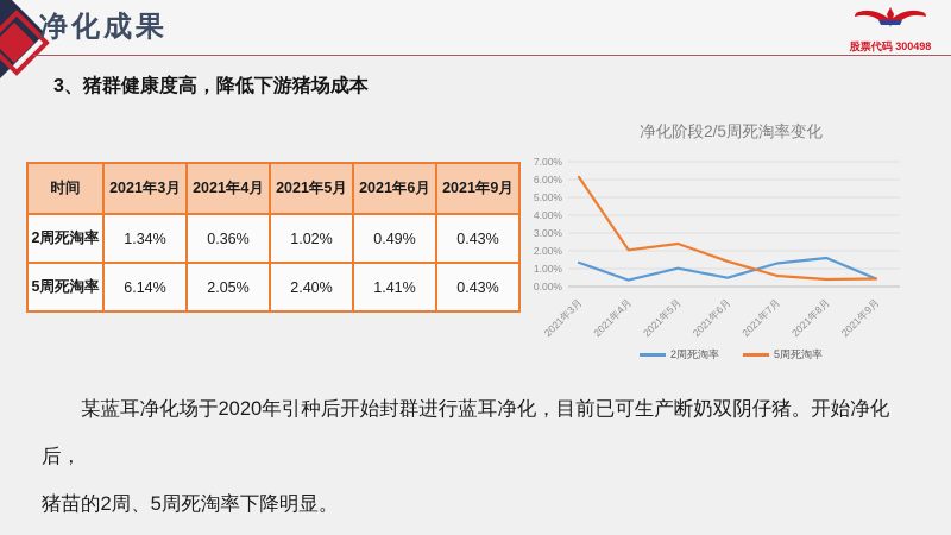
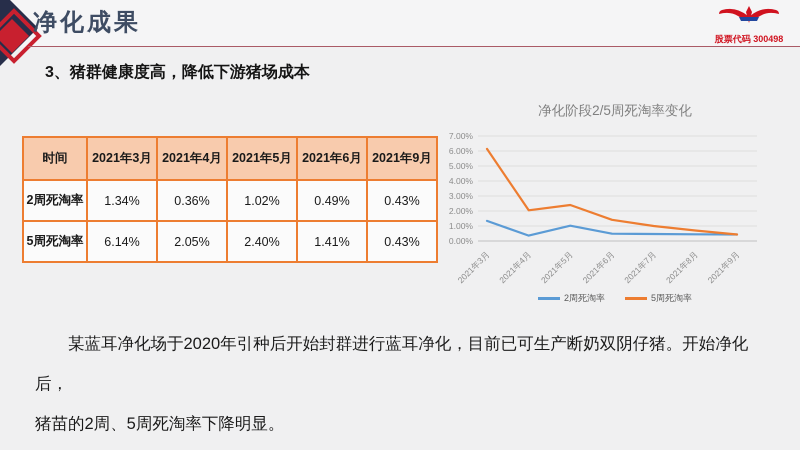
2周死淘率/2021年7月: 1.3% -> 0.5%
5周死淘率/2021年7月: 0.6% -> 1.0%
2周死淘率/2021年8月: 1.6% -> 0.5%
5周死淘率/2021年8月: 0.4% -> 0.7%
